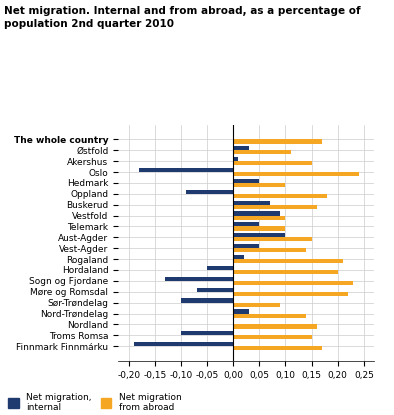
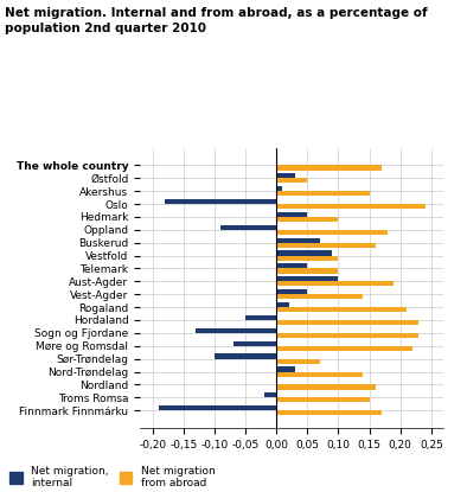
Net migration from abroad/Østfold: 0,11 -> 0,05
Net migration from abroad/Aust-Agder: 0,15 -> 0,19
Net migration from abroad/Hordaland: 0,20 -> 0,23
Net migration from abroad/Sør-Trøndelag: 0,09 -> 0,07
Net migration, internal/Troms Romsa: -0,10 -> -0,02
